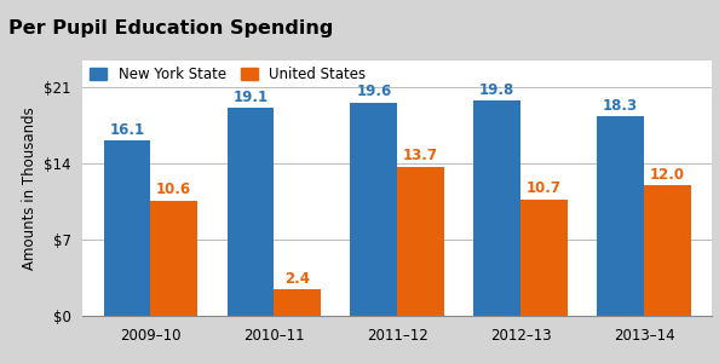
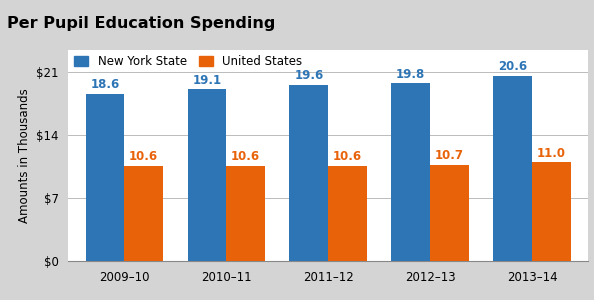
New York State/2009–10: 16.1 -> 18.6
United States/2010–11: 2.4 -> 10.6
United States/2011–12: 13.7 -> 10.6
New York State/2013–14: 18.3 -> 20.6
United States/2013–14: 12.0 -> 11.0
